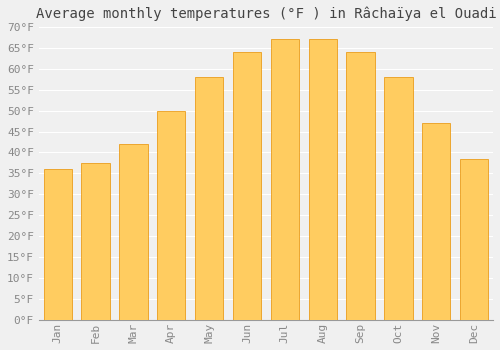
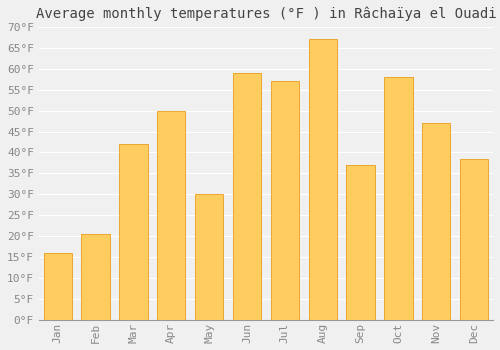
Jan: 36.0°F -> 16.0°F
Feb: 37.5°F -> 20.5°F
May: 58.0°F -> 30.0°F
Jun: 64.0°F -> 59.0°F
Jul: 67.0°F -> 57.0°F
Sep: 64.0°F -> 37.0°F
